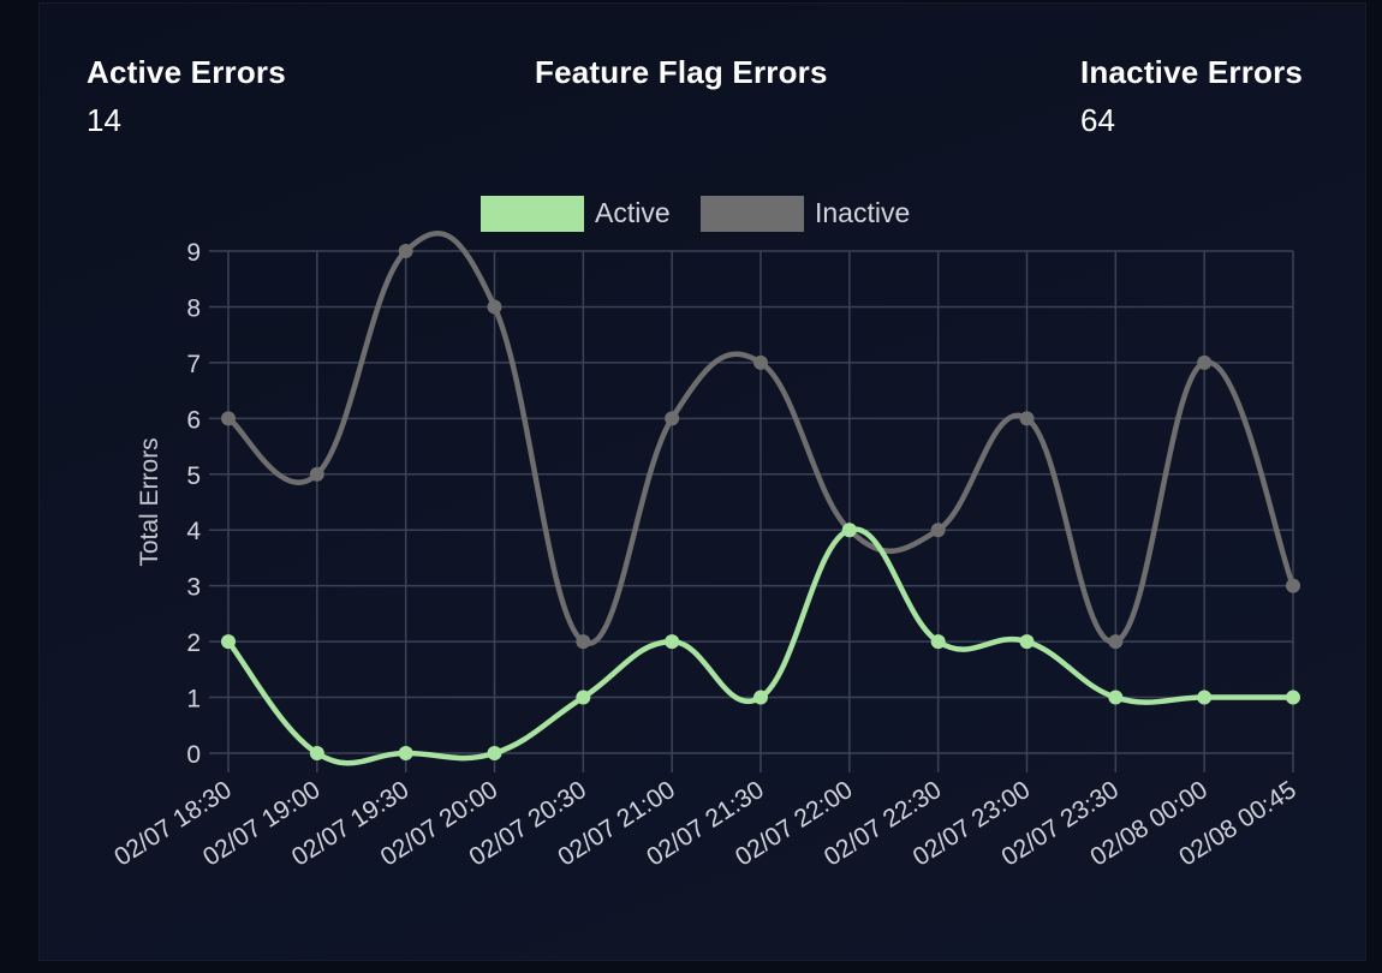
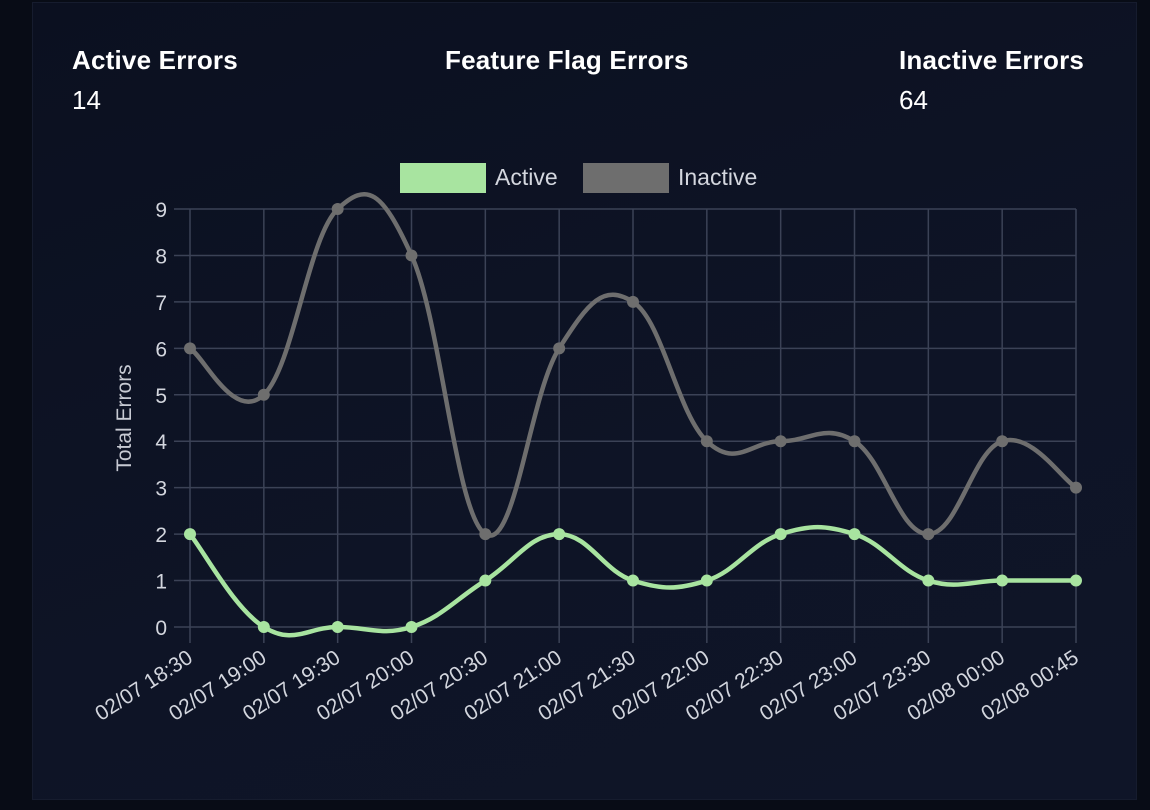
Active/02/07 22:00: 4 -> 1
Inactive/02/07 23:00: 6 -> 4
Inactive/02/08 00:00: 7 -> 4
